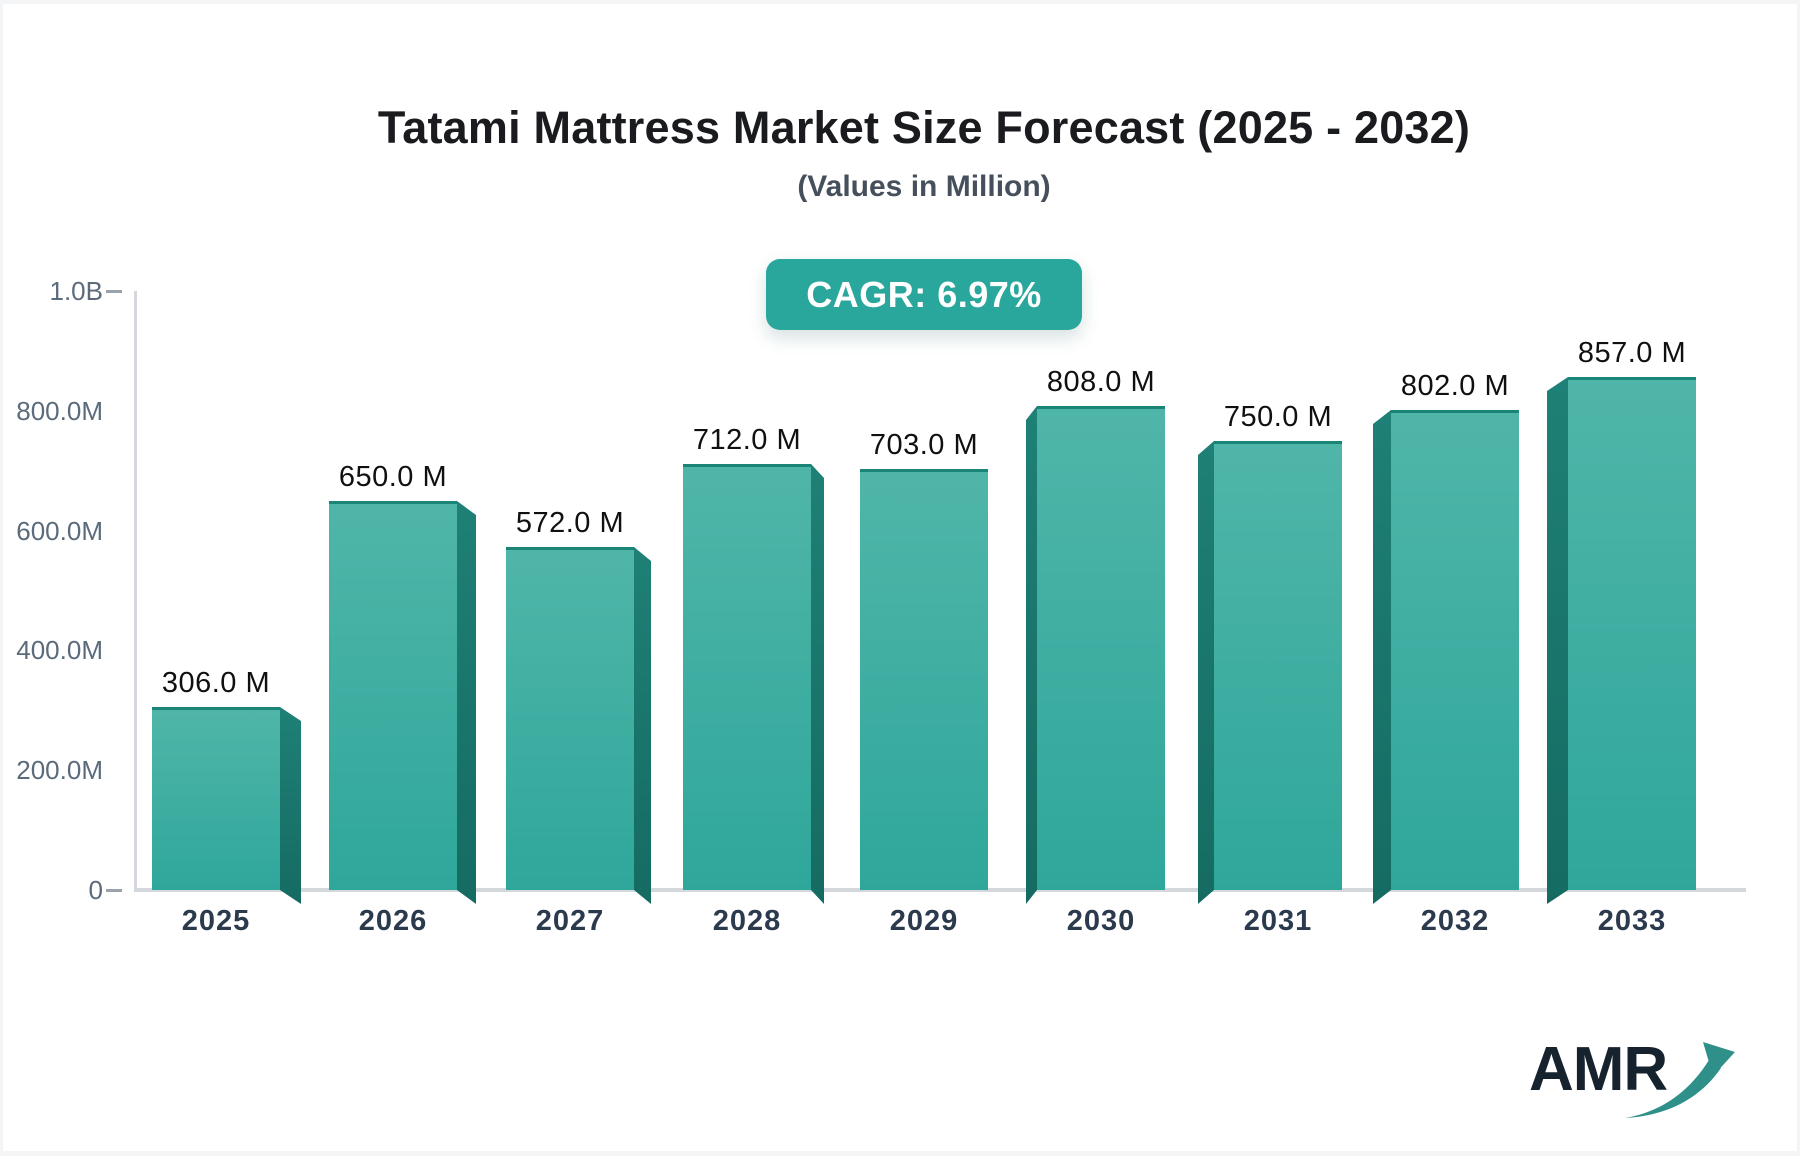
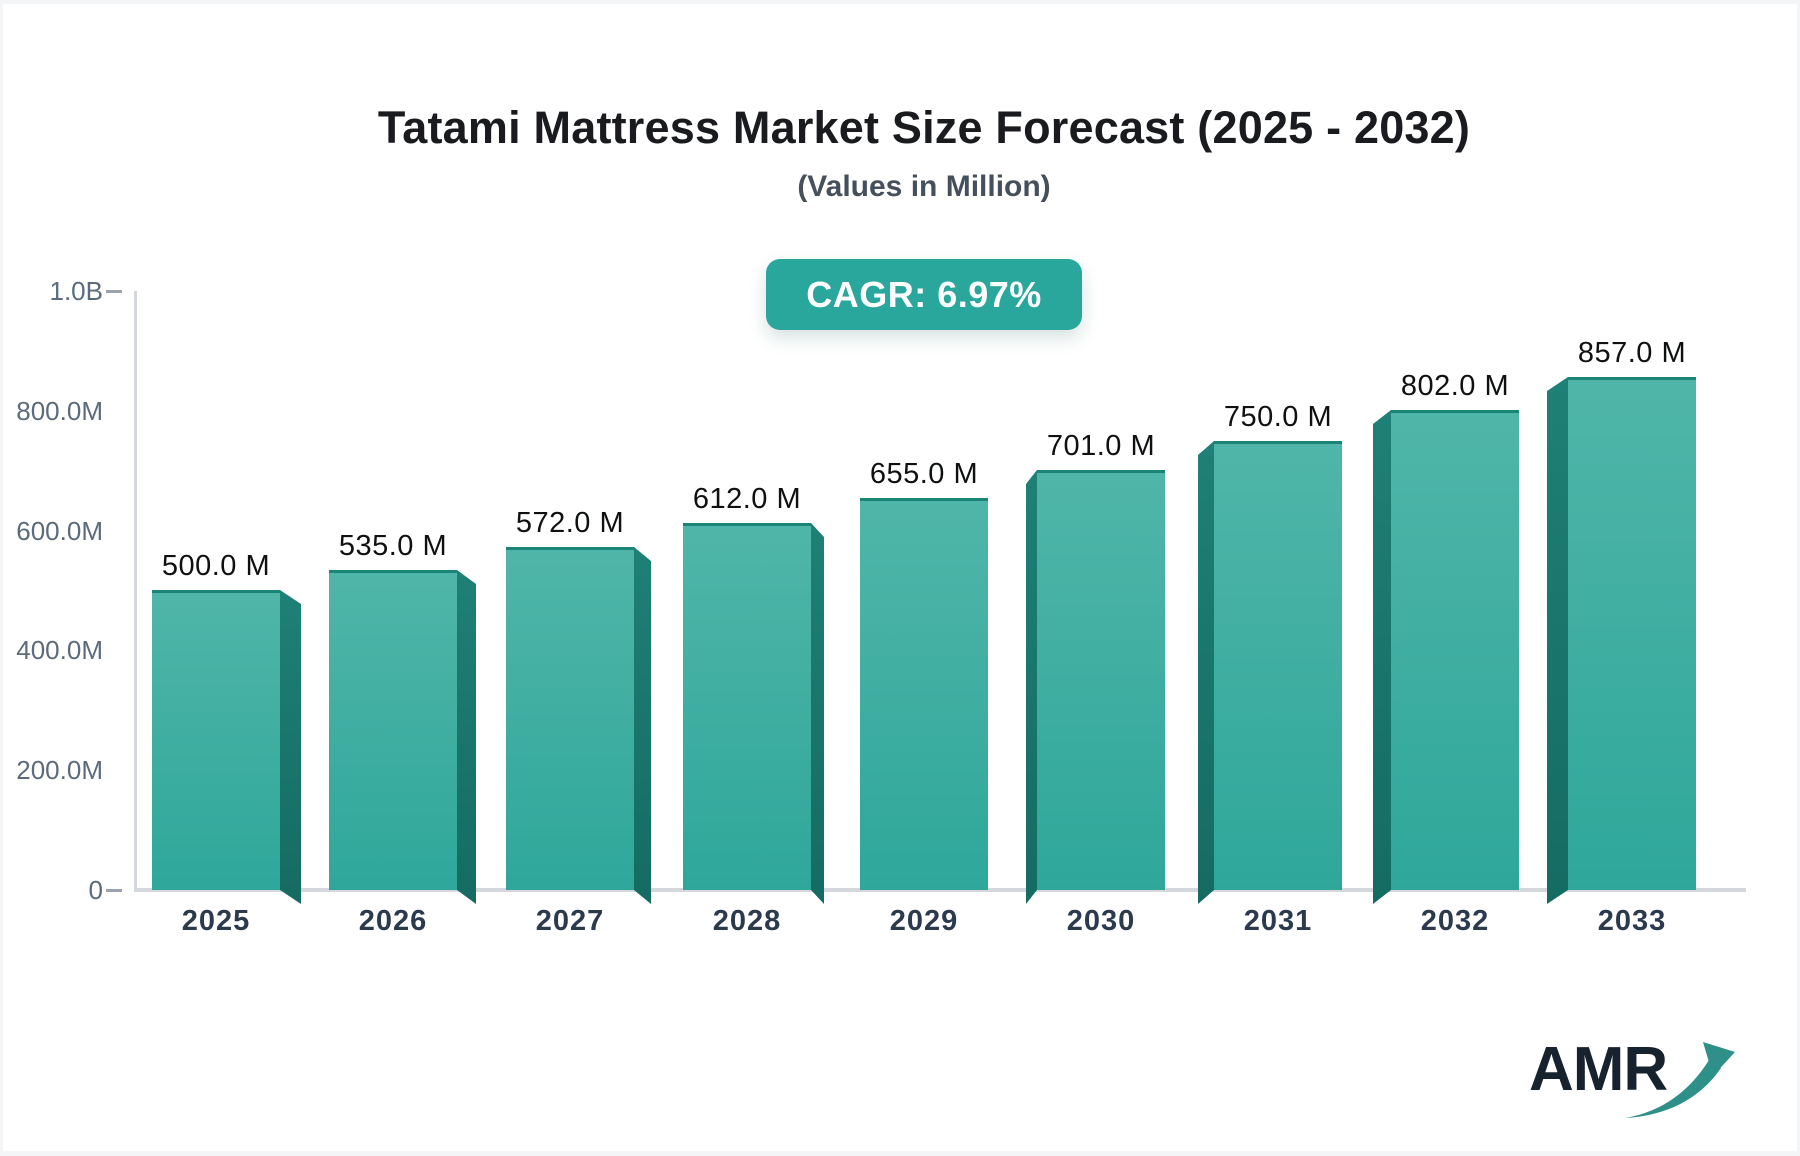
2025: 306.0 -> 500.0
2026: 650.0 -> 535.0
2028: 712.0 -> 612.0
2029: 703.0 -> 655.0
2030: 808.0 -> 701.0
